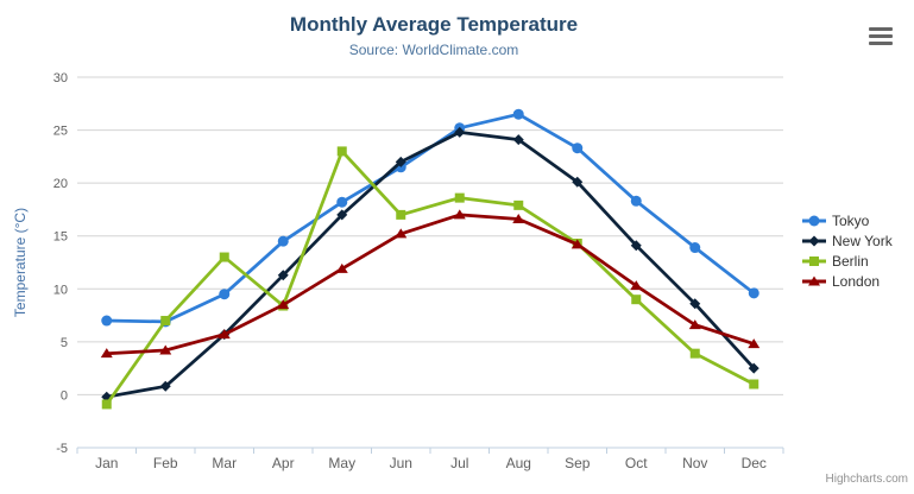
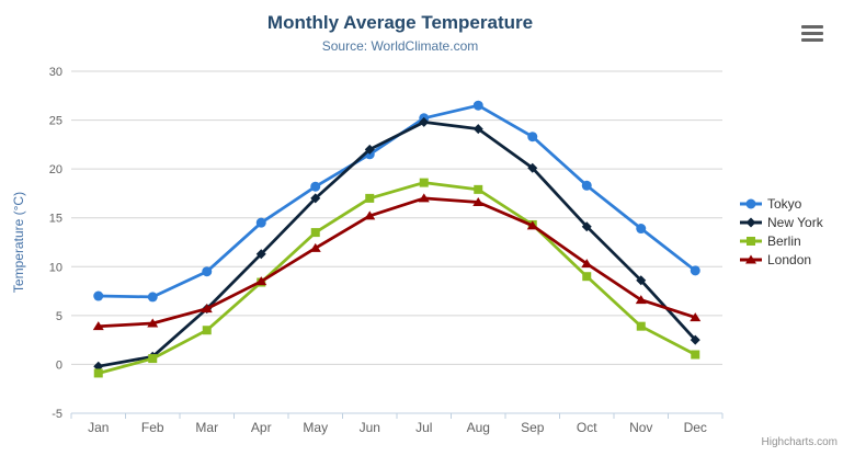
Berlin/Feb: 7 -> 1
Berlin/Mar: 13 -> 4
Berlin/May: 23 -> 14
